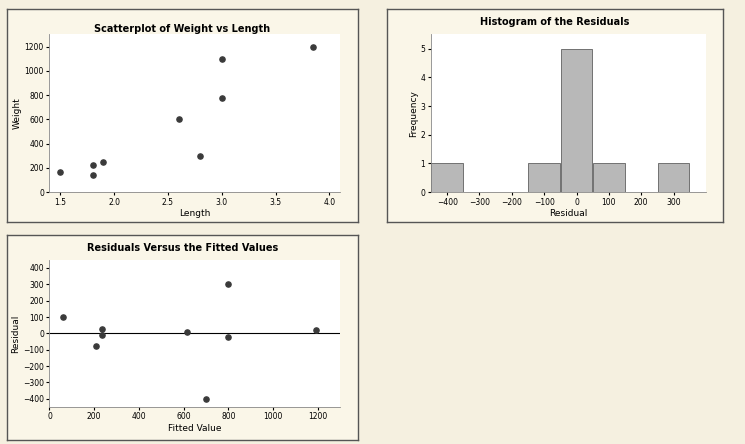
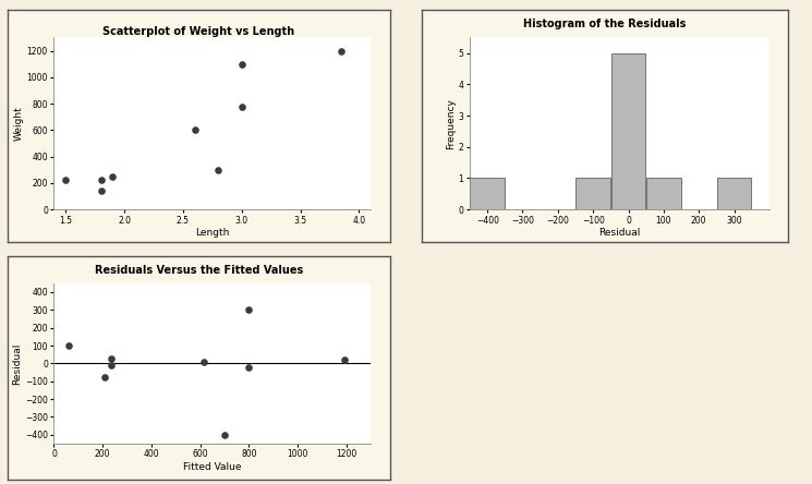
1.5: 170 -> 220
